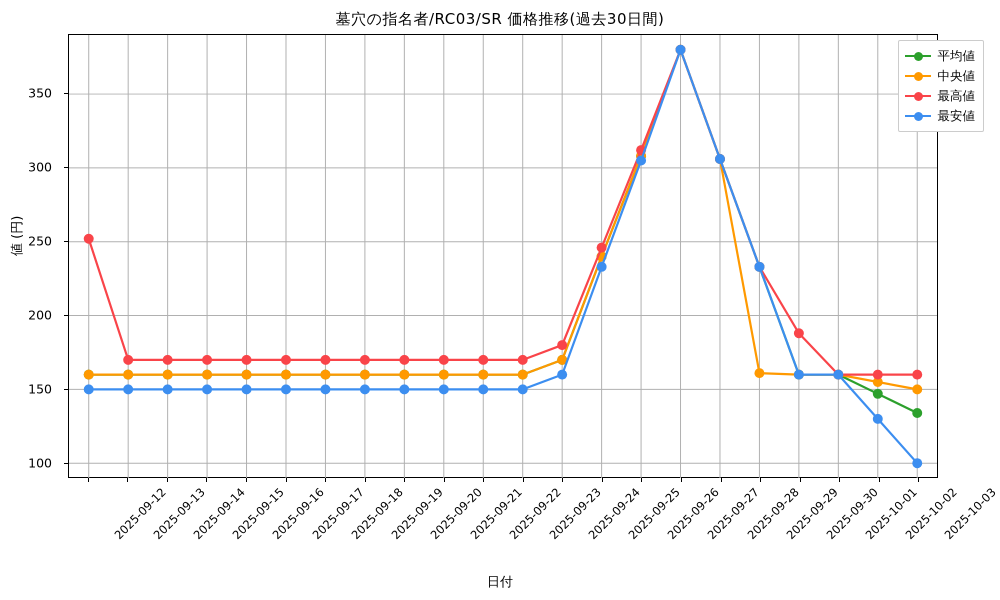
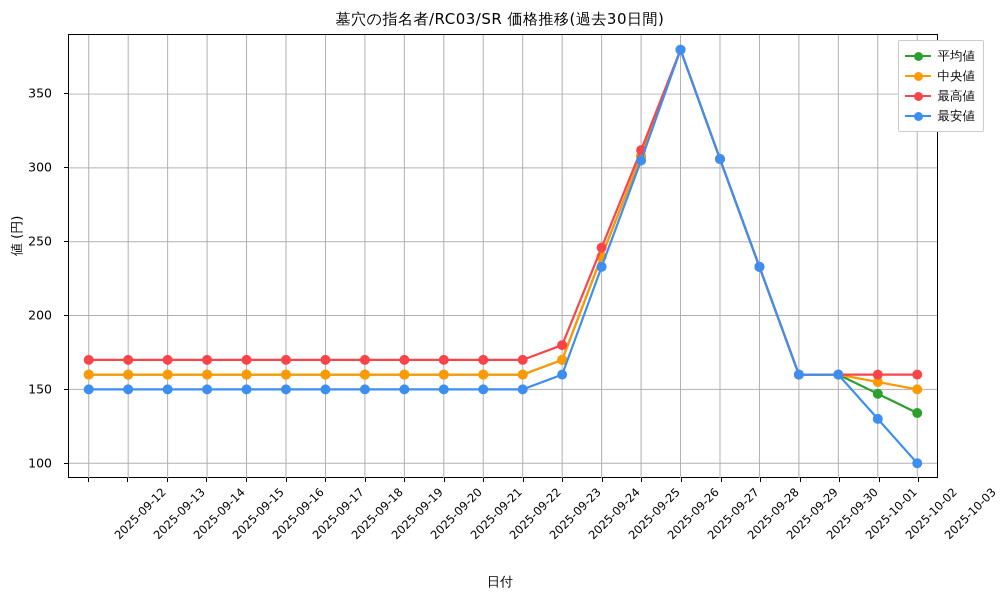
最高値/2025-09-12: 252 -> 170
中央値/2025-09-29: 161 -> 233
最高値/2025-09-30: 188 -> 160
